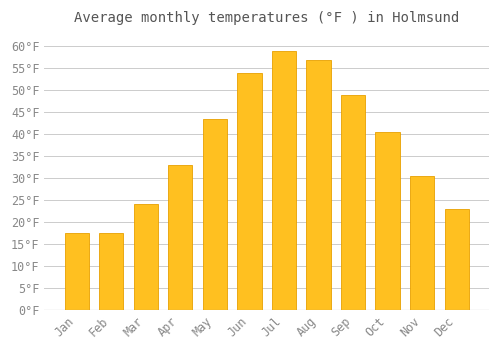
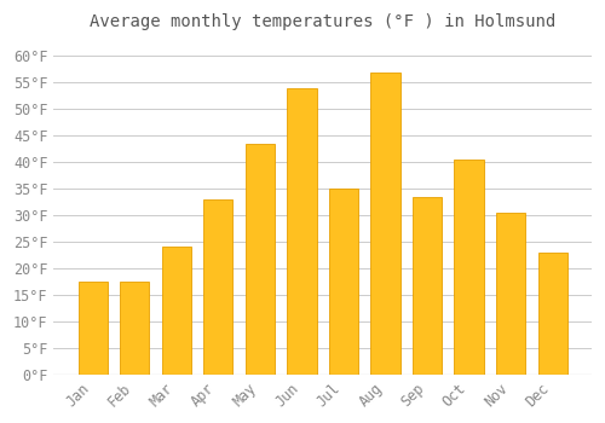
Jul: 59.0°F -> 35.0°F
Sep: 49.0°F -> 33.5°F
